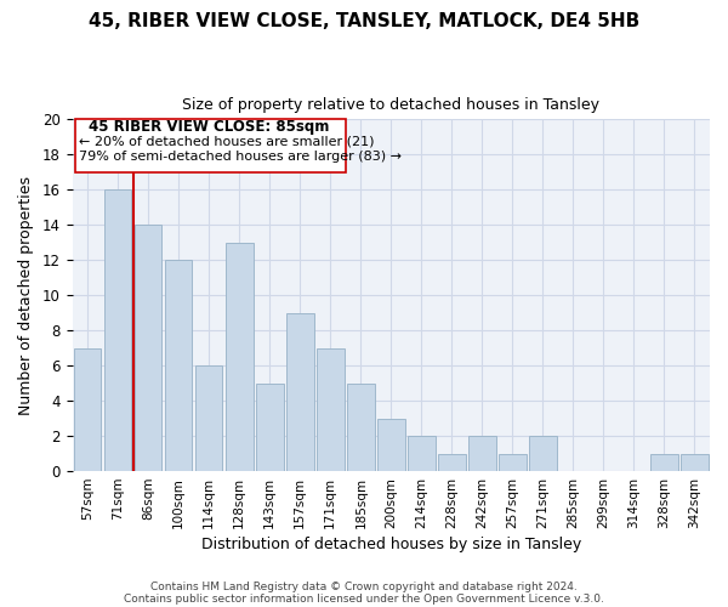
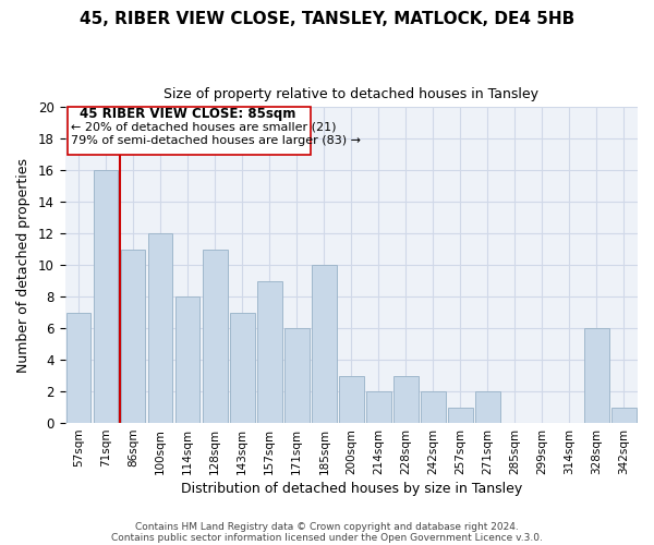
86sqm: 14 -> 11
114sqm: 6 -> 8
128sqm: 13 -> 11
143sqm: 5 -> 7
171sqm: 7 -> 6
185sqm: 5 -> 10
228sqm: 1 -> 3
328sqm: 1 -> 6
